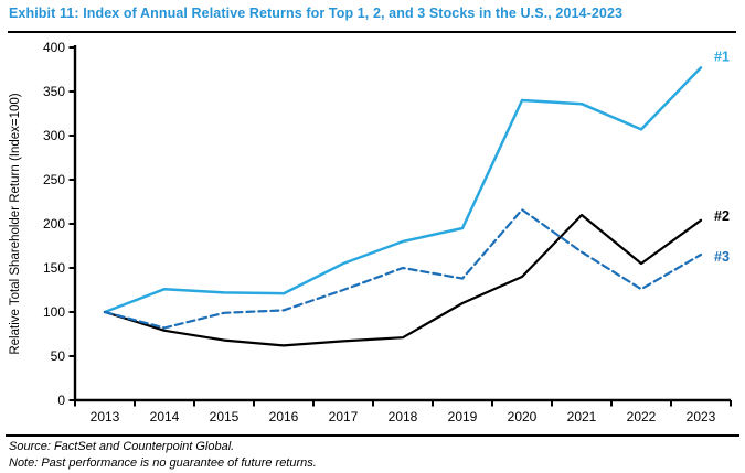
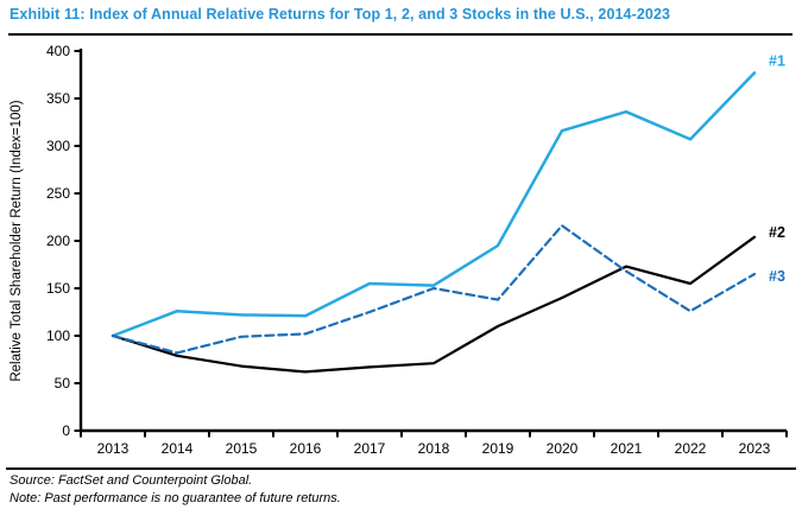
#1/2018: 180 -> 150
#1/2020: 340 -> 320
#2/2021: 210 -> 170
